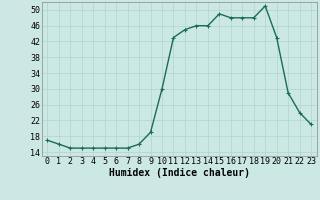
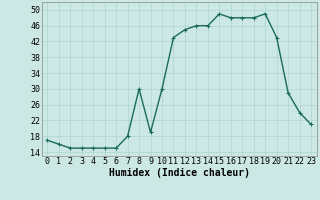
7: 15 -> 18
8: 16 -> 30
19: 51 -> 49
